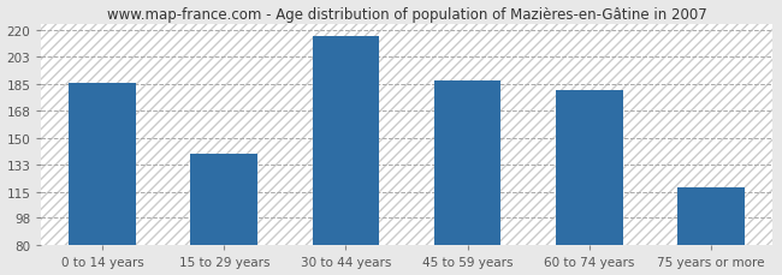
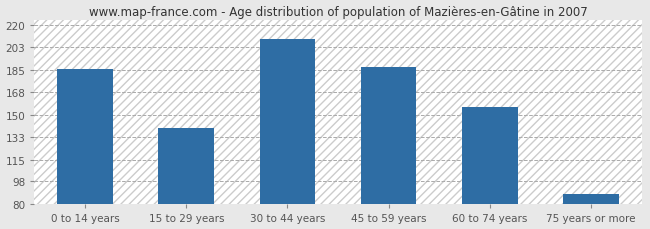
30 to 44 years: 216 -> 209
60 to 74 years: 181 -> 156
75 years or more: 118 -> 88
